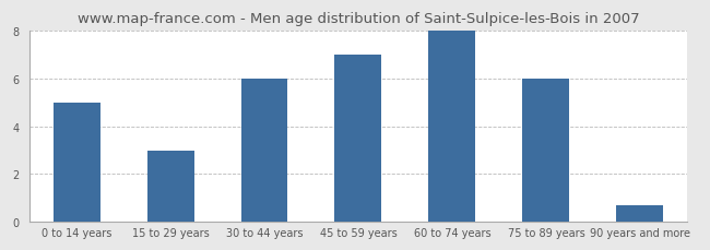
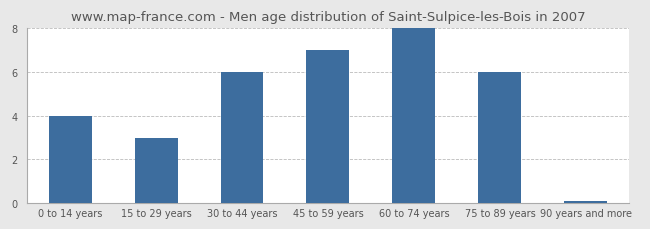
0 to 14 years: 5.0 -> 4.0
90 years and more: 0.7 -> 0.1
